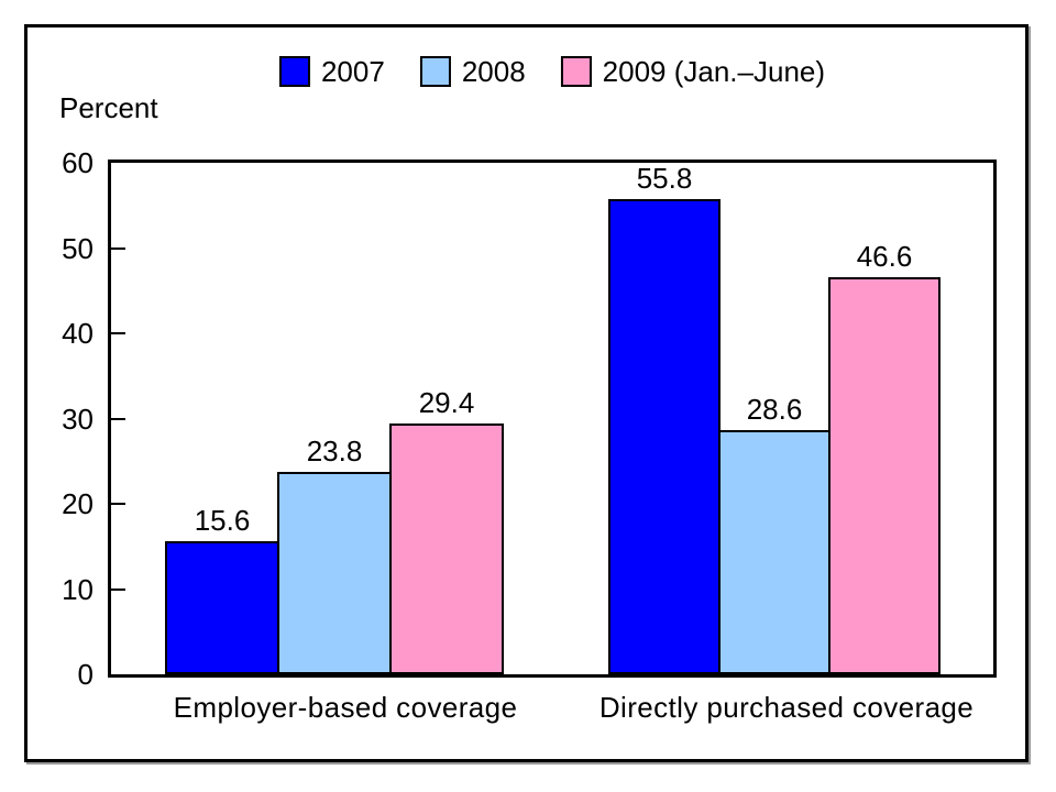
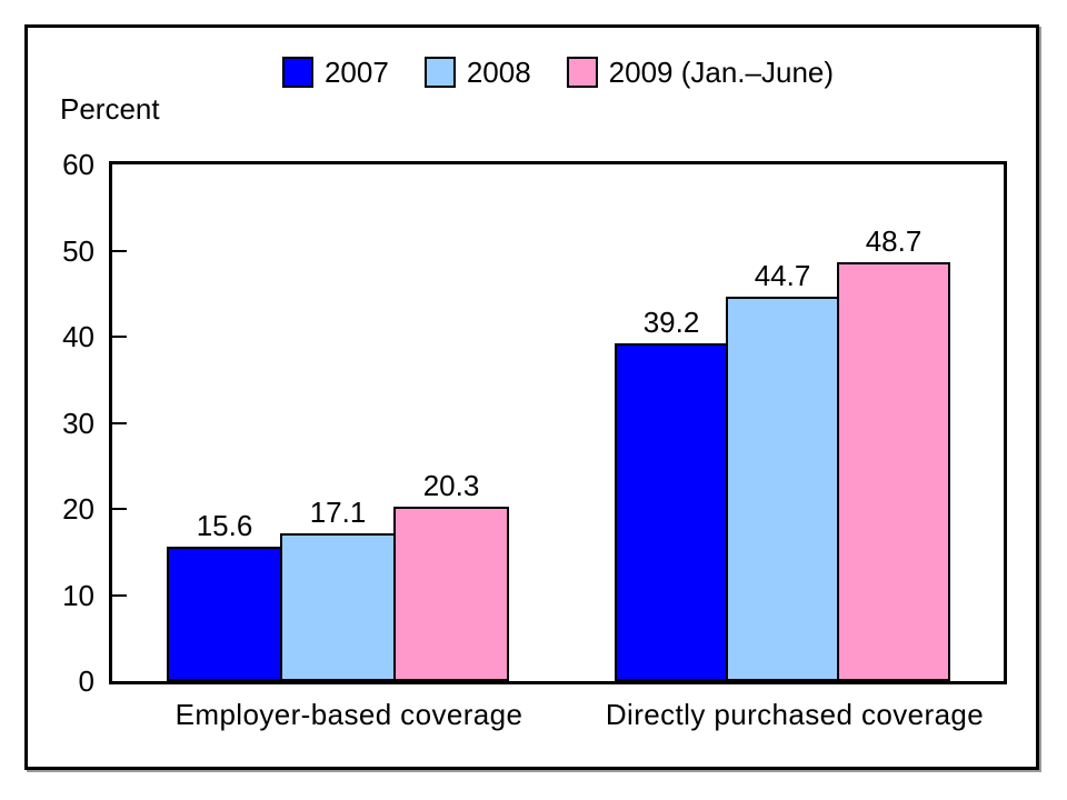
2008/Employer-based coverage: 23.8 -> 17.1
2009 (Jan.–June)/Employer-based coverage: 29.4 -> 20.3
2007/Directly purchased coverage: 55.8 -> 39.2
2008/Directly purchased coverage: 28.6 -> 44.7
2009 (Jan.–June)/Directly purchased coverage: 46.6 -> 48.7
